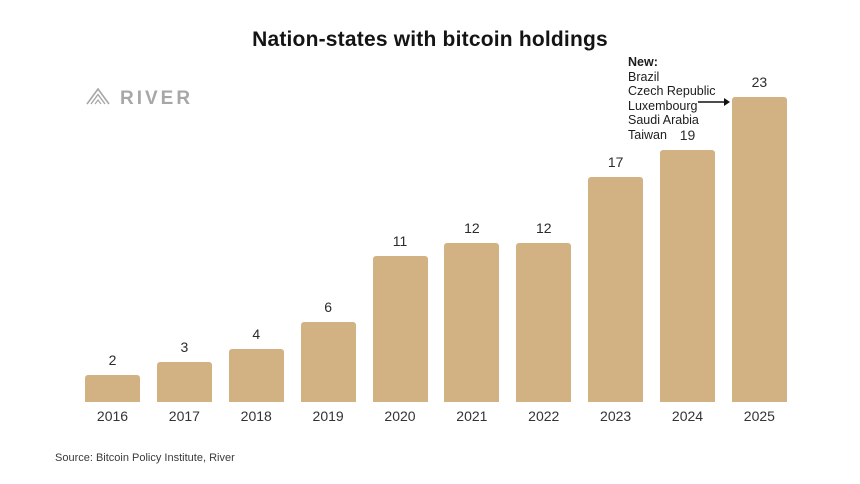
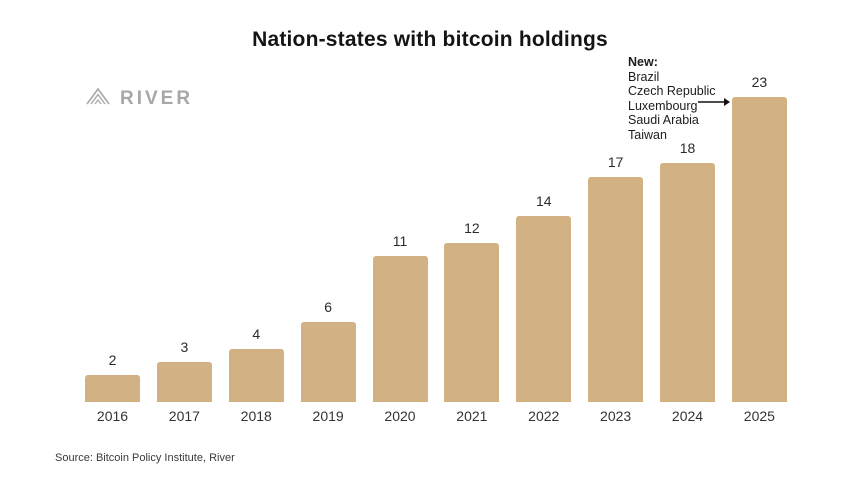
2022: 12 -> 14
2024: 19 -> 18
